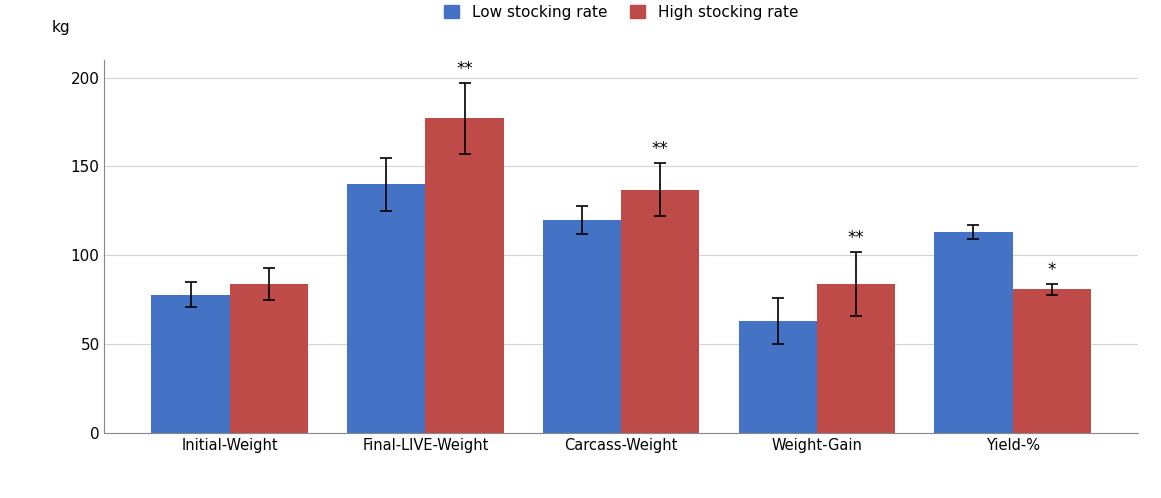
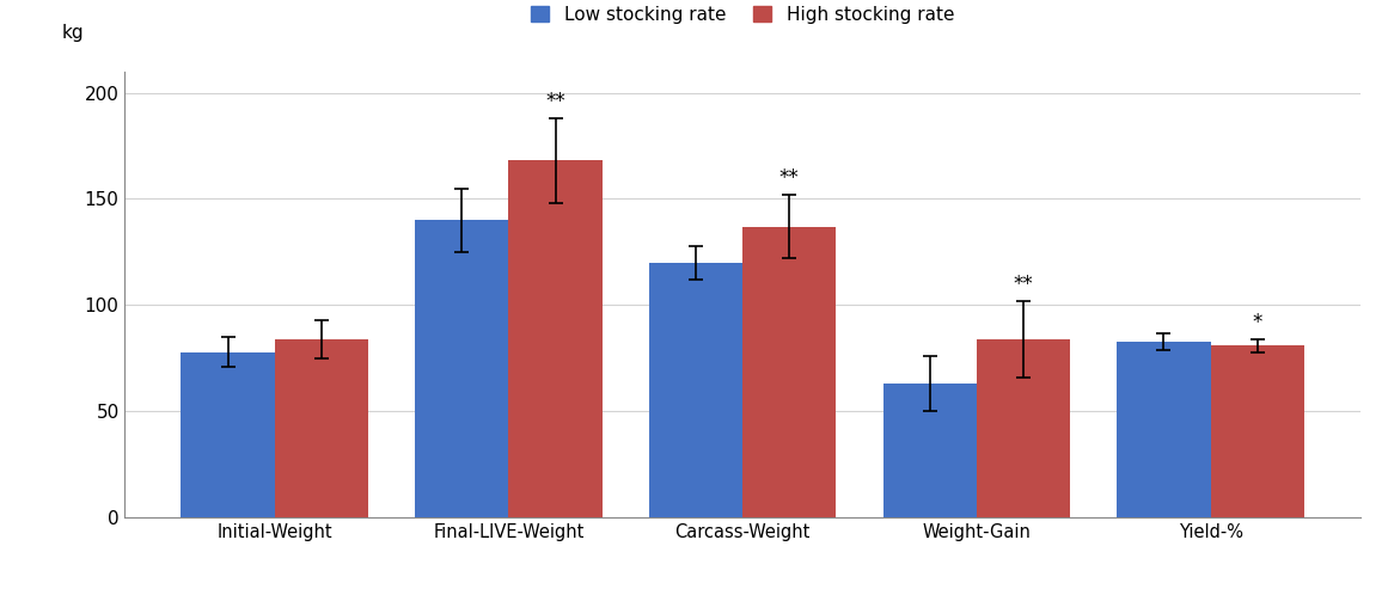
High stocking rate/Final-LIVE-Weight: 177 -> 168
Low stocking rate/Yield-%: 113 -> 83
